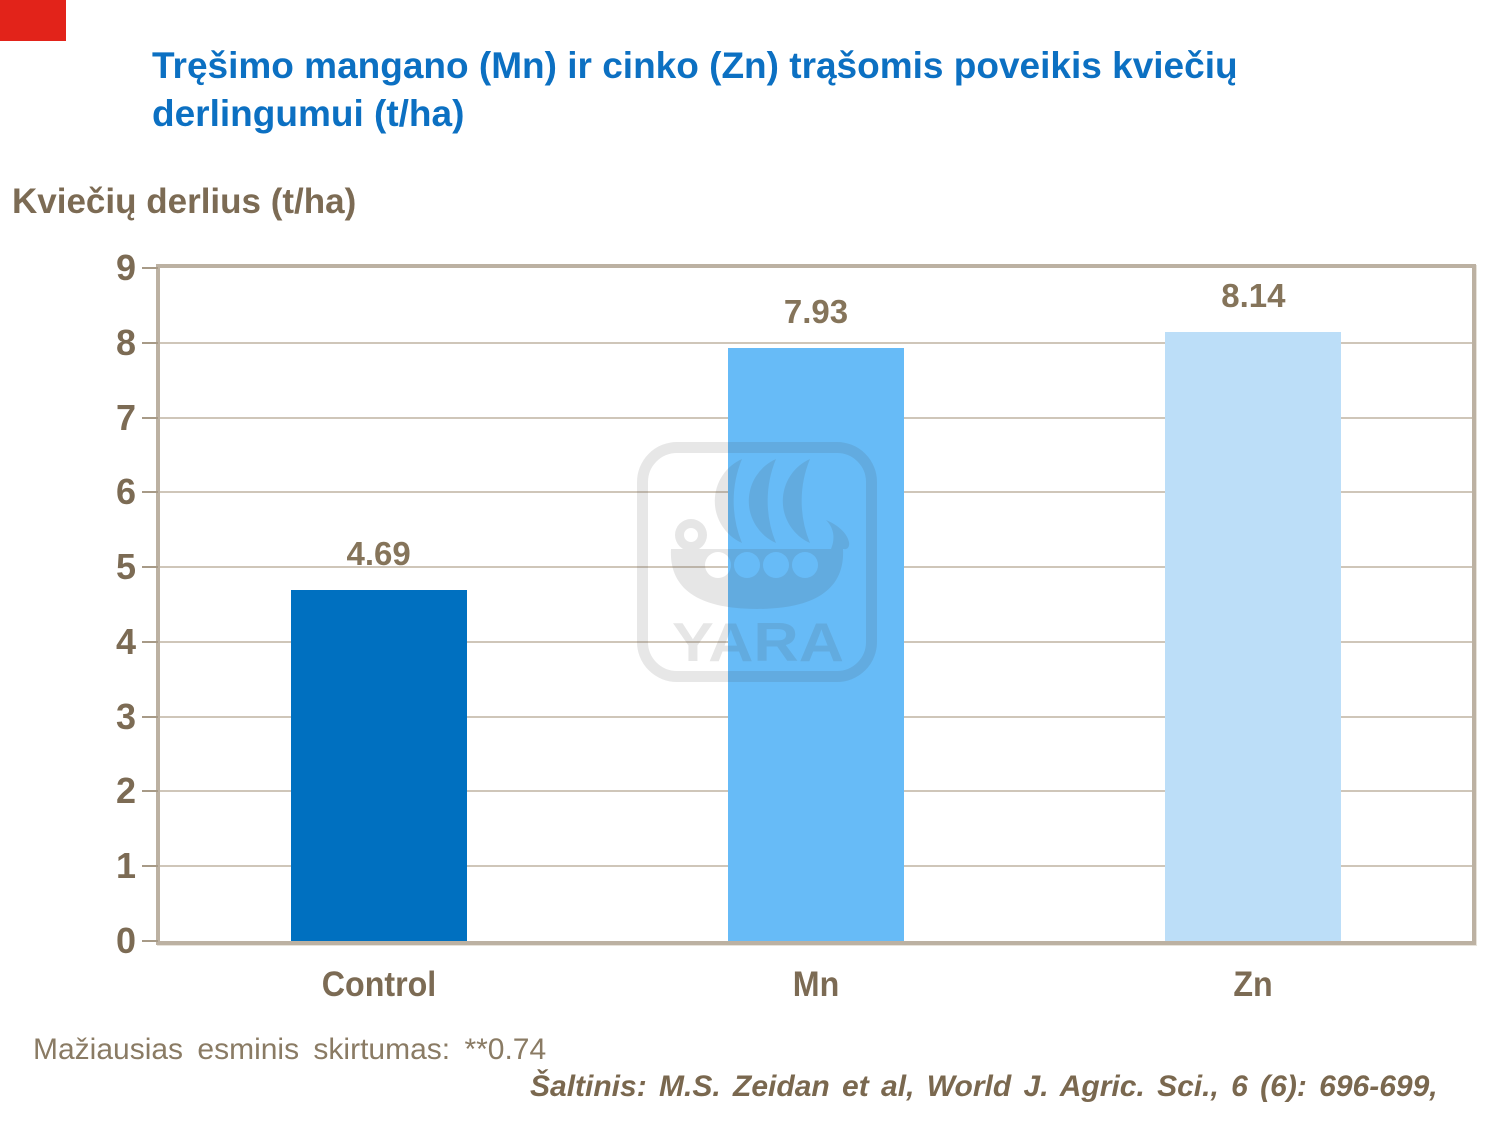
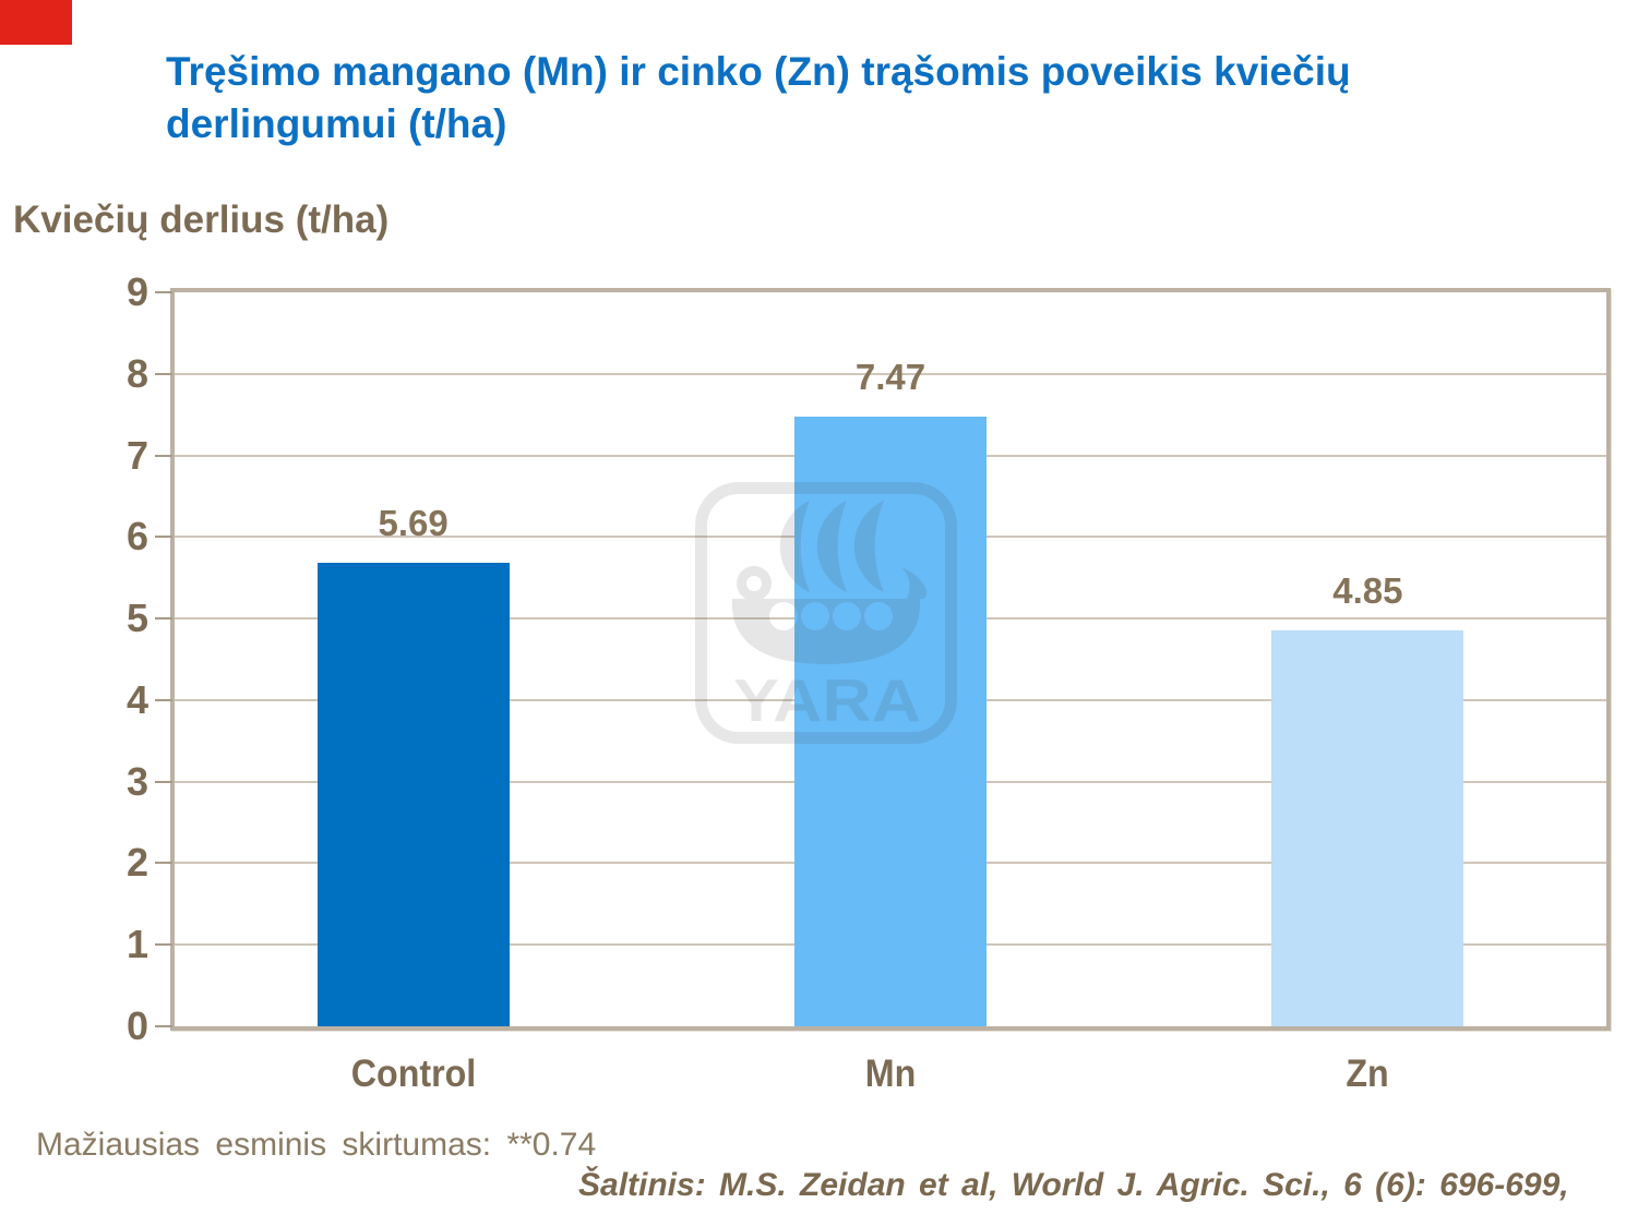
Control: 4.69 -> 5.69
Mn: 7.93 -> 7.47
Zn: 8.14 -> 4.85
